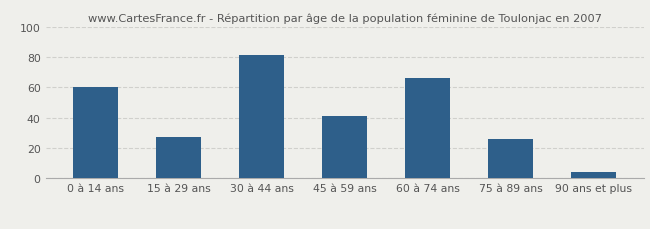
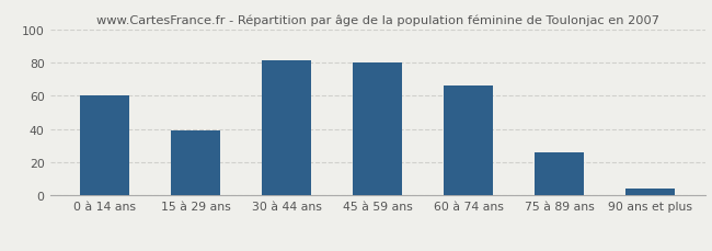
15 à 29 ans: 27 -> 39
45 à 59 ans: 41 -> 80
